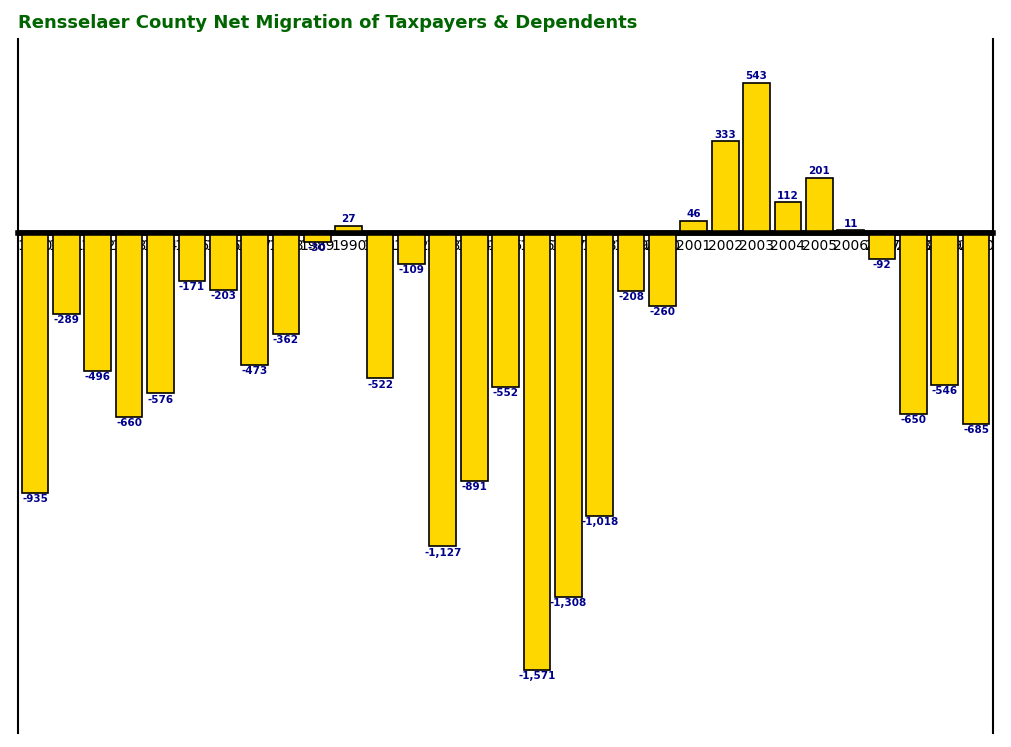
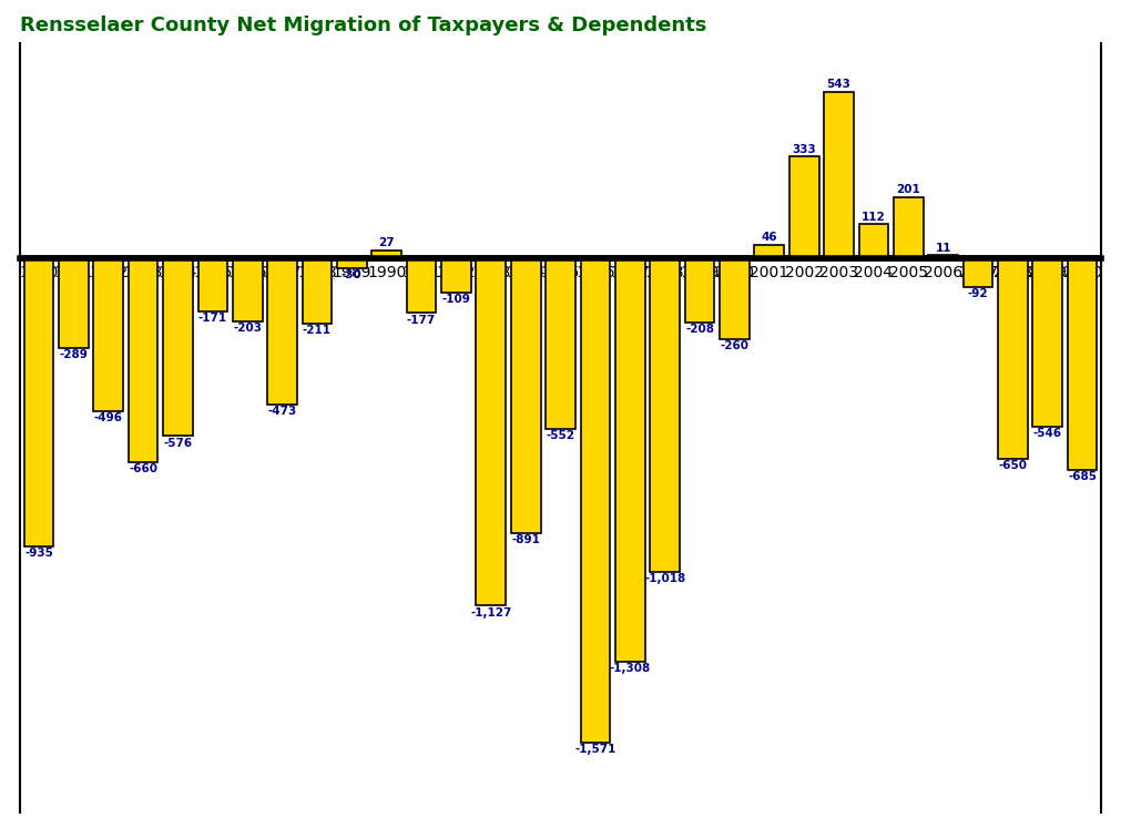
1988: -362 -> -211
1991: -522 -> -177
